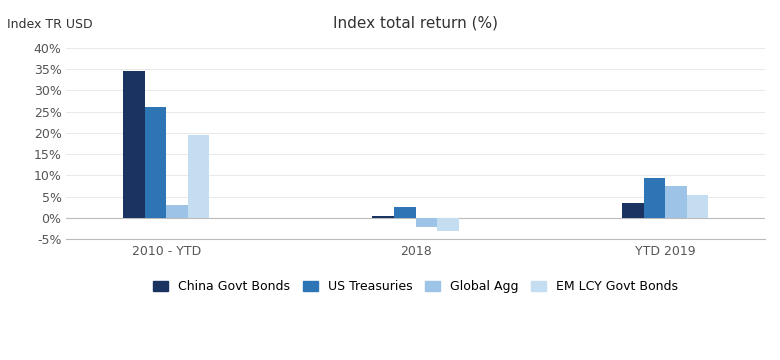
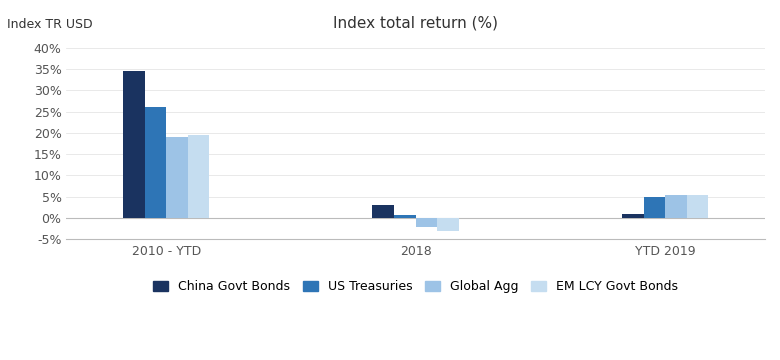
Global Agg/2010 - YTD: 3.0% -> 19.0%
China Govt Bonds/2018: 0.5% -> 3.0%
US Treasuries/2018: 2.5% -> 0.8%
China Govt Bonds/YTD 2019: 3.5% -> 1.0%
US Treasuries/YTD 2019: 9.5% -> 5.0%
Global Agg/YTD 2019: 7.5% -> 5.3%
